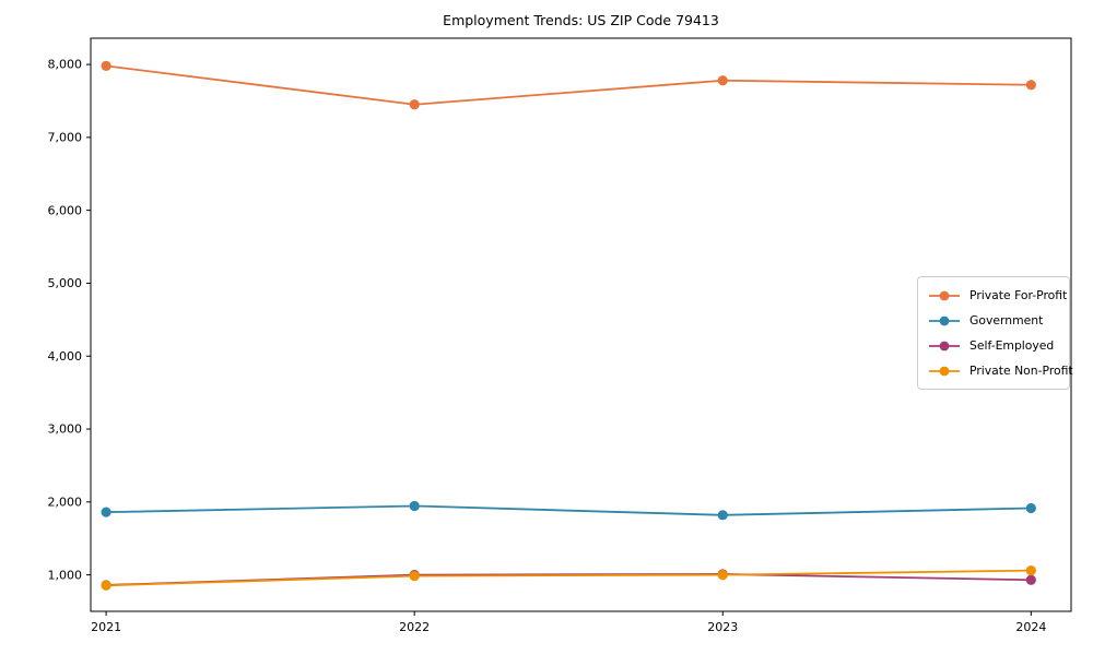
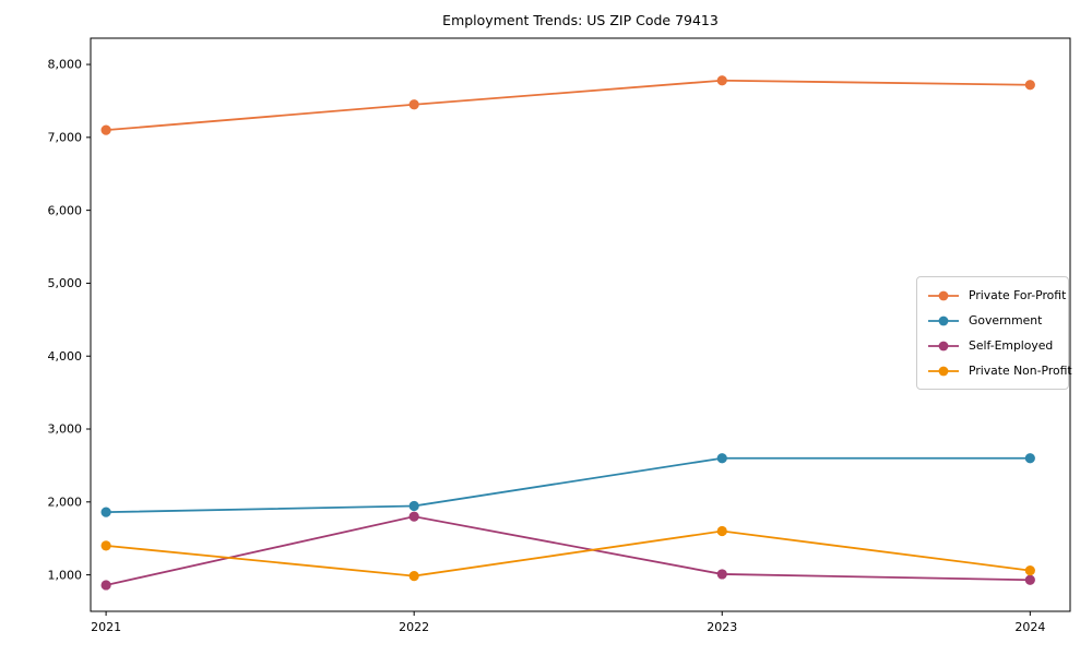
Private For-Profit/2021: 8000 -> 7100
Private Non-Profit/2021: 900 -> 1400
Self-Employed/2022: 1000 -> 1800
Government/2023: 1800 -> 2600
Private Non-Profit/2023: 1000 -> 1600
Government/2024: 1900 -> 2600
